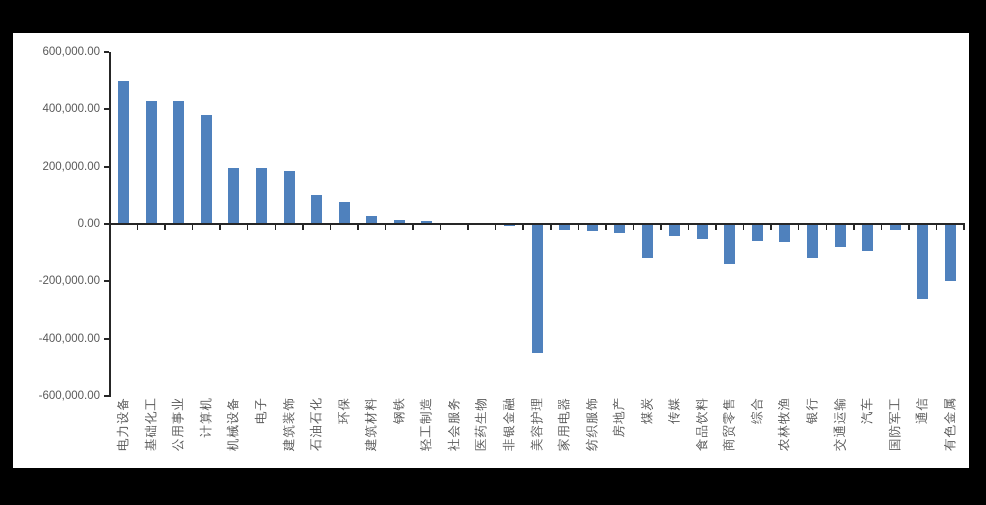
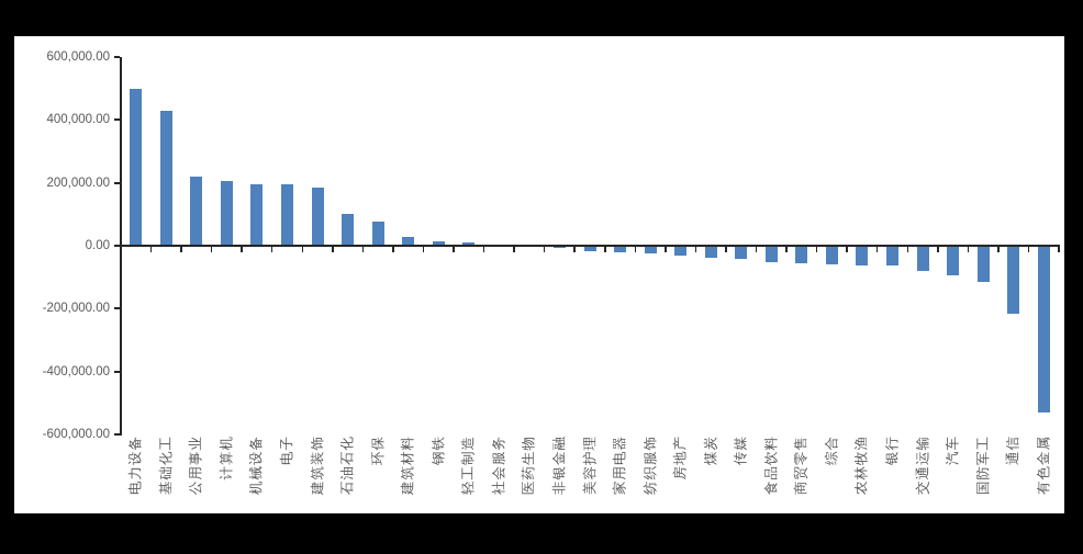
公用事业: 430000 -> 220000
计算机: 380000 -> 210000
美容护理: -450000 -> -20000
煤炭: -120000 -> -40000
商贸零售: -140000 -> -60000
银行: -120000 -> -60000
国防军工: -20000 -> -120000
通信: -260000 -> -220000
有色金属: -200000 -> -530000
